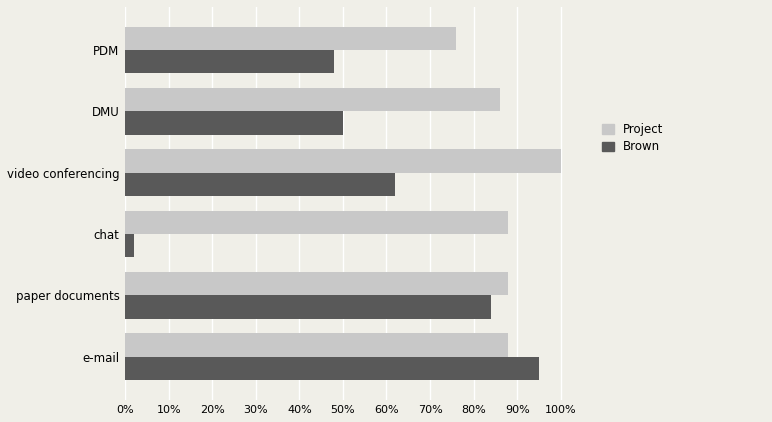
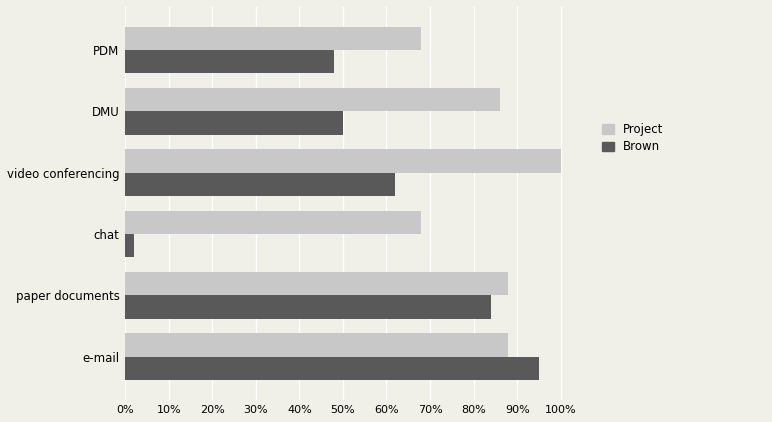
Project/PDM: 76% -> 68%
Project/chat: 88% -> 68%
